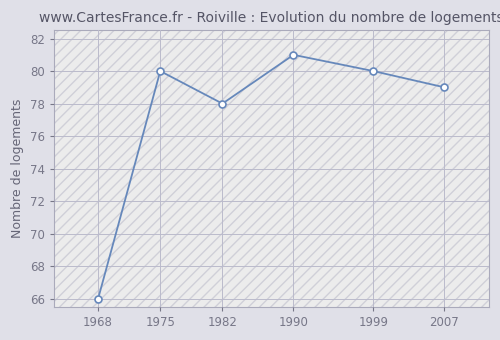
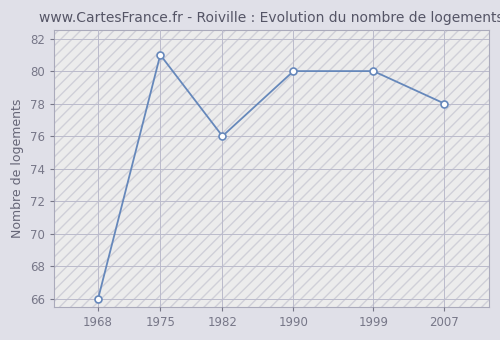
1975: 80 -> 81
1982: 78 -> 76
1990: 81 -> 80
2007: 79 -> 78
